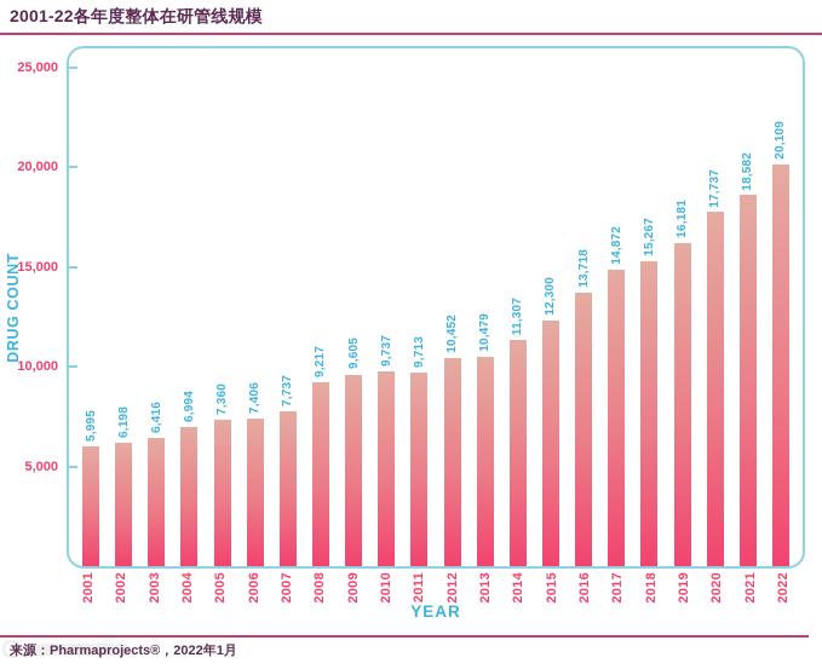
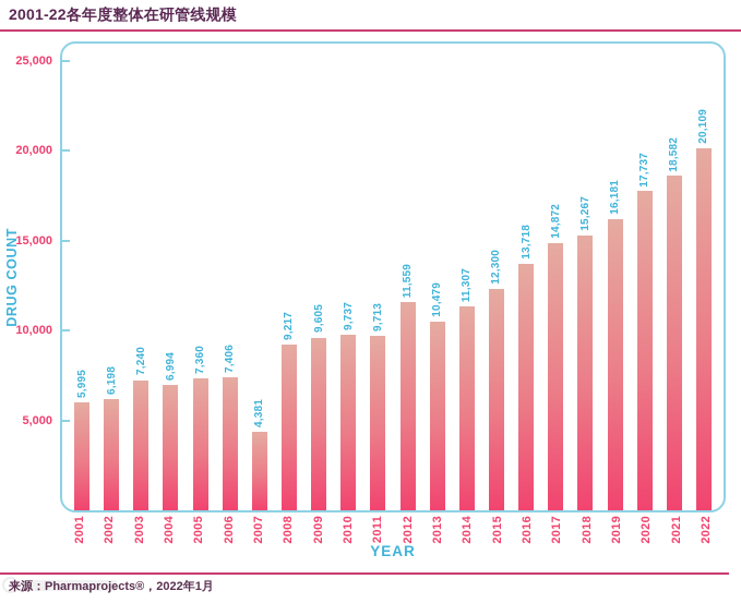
2003: 6,416 -> 7,240
2007: 7,737 -> 4,381
2012: 10,452 -> 11,559
